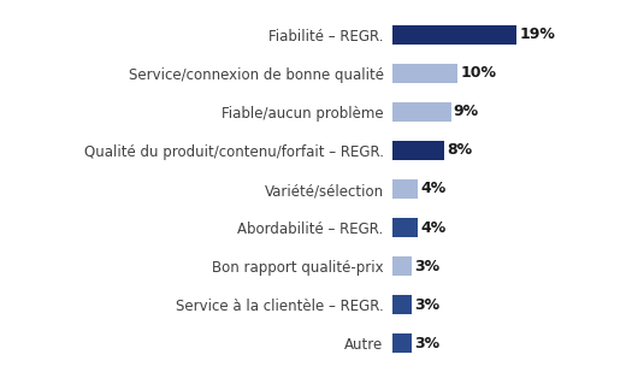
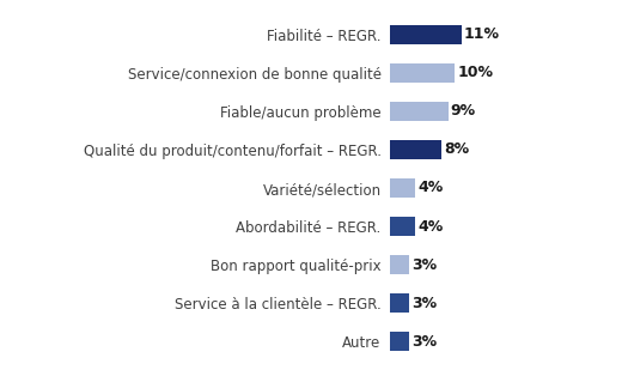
Fiabilité – REGR.: 19% -> 11%
